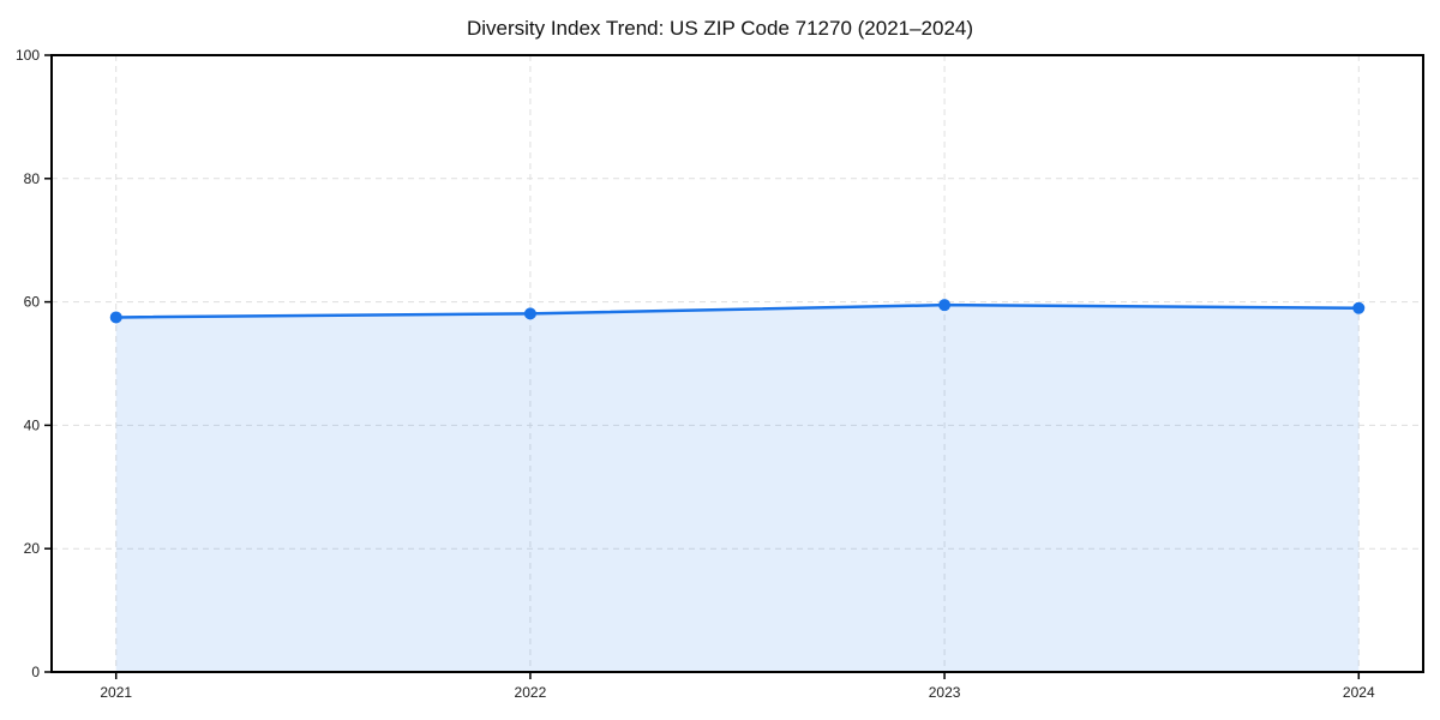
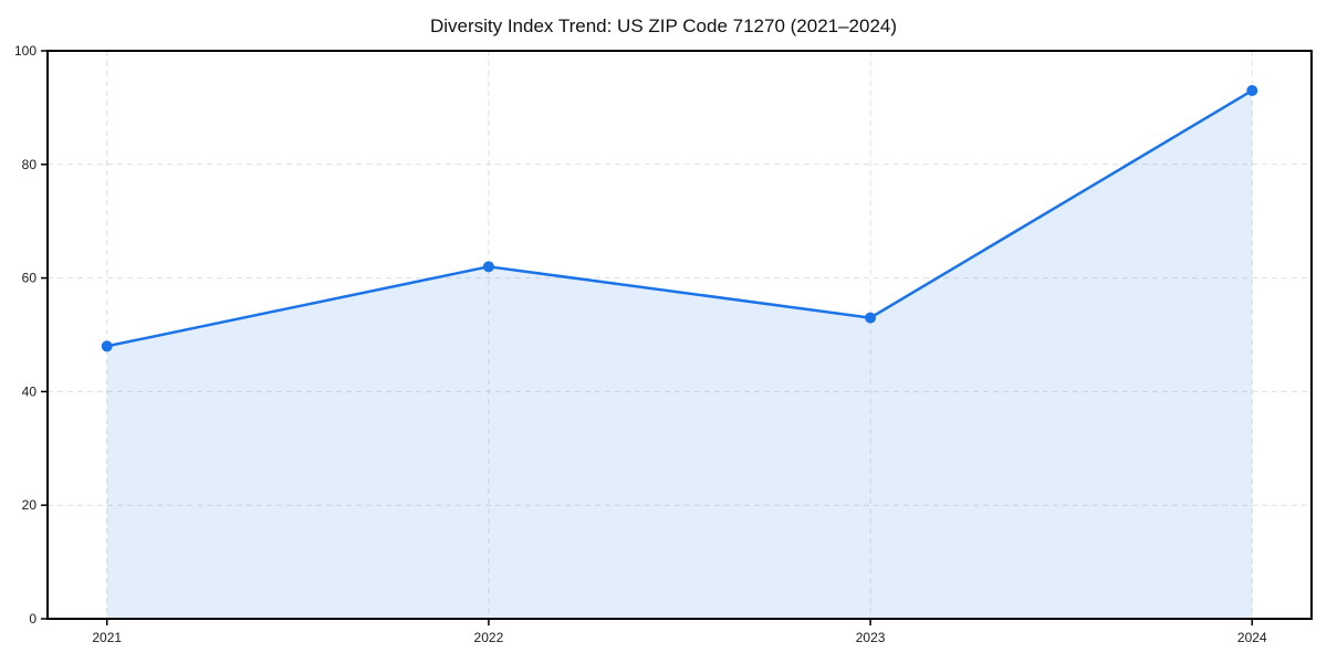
2021: 58 -> 48
2022: 58 -> 62
2023: 60 -> 53
2024: 59 -> 93
